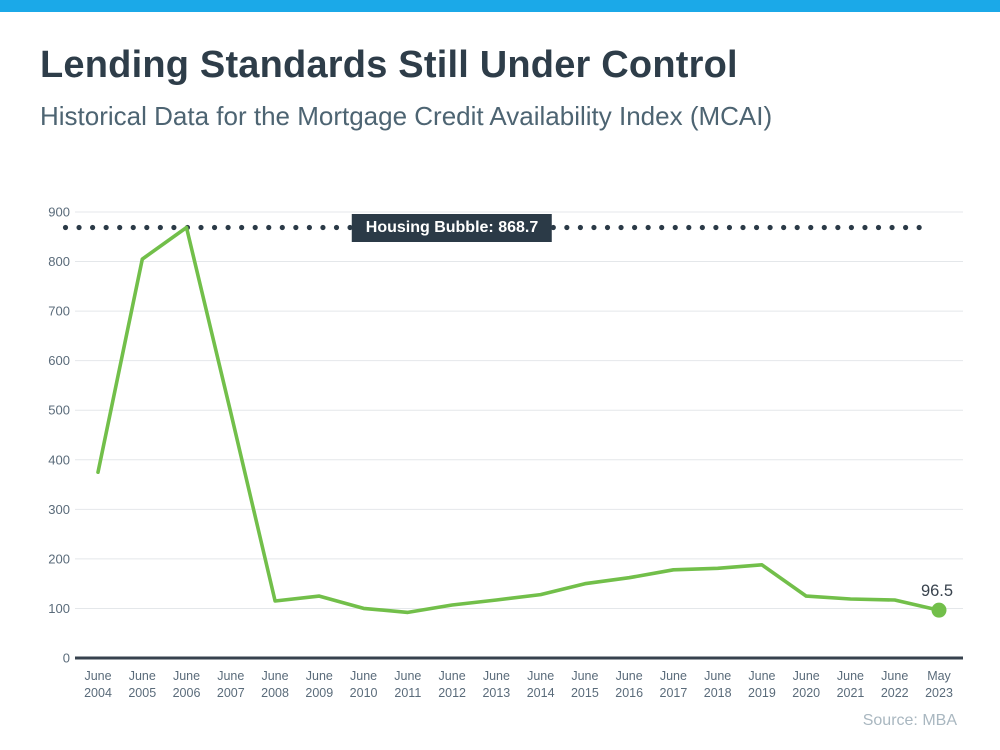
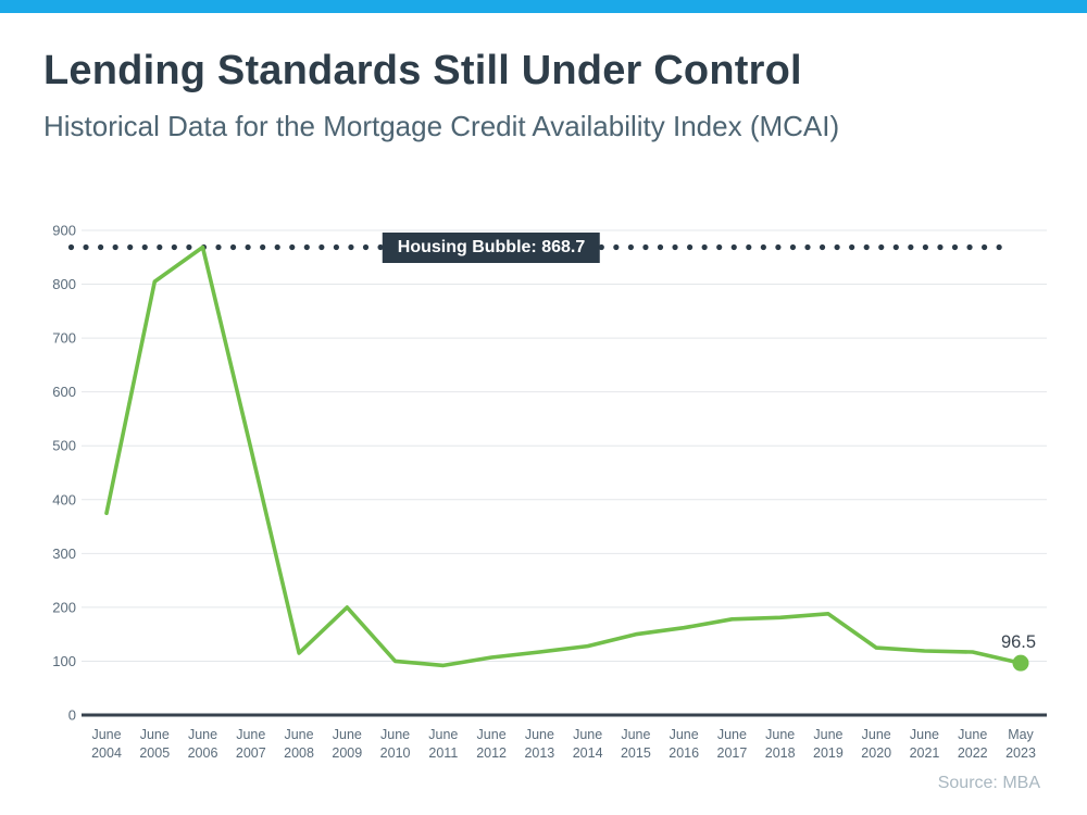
June 2009: 120 -> 200
